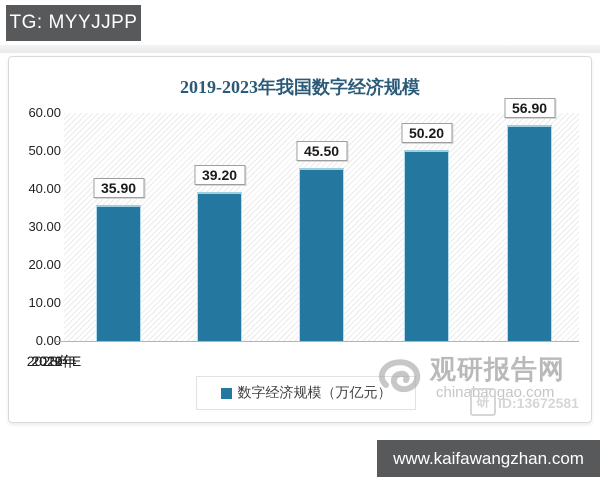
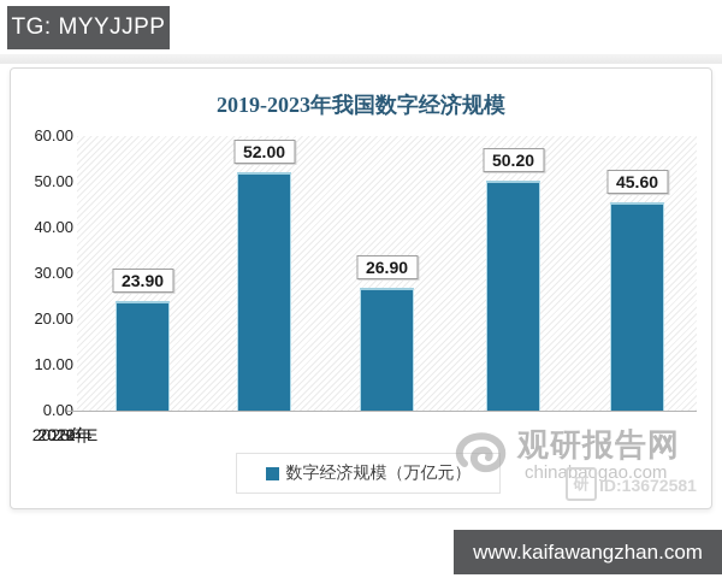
2019年: 35.90 -> 23.90
2020年: 39.20 -> 52.00
2021年: 45.50 -> 26.90
2023年E: 56.90 -> 45.60
